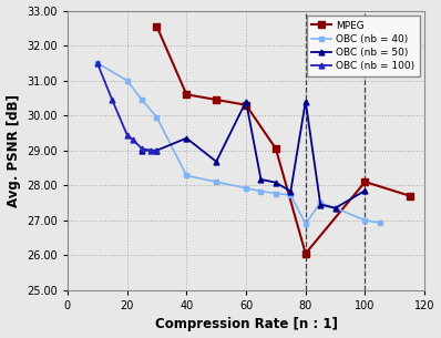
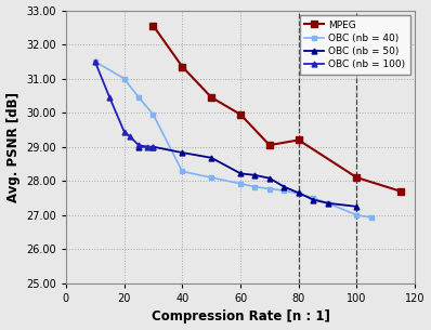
MPEG/40: 30.60 -> 31.35
OBC (nb = 50)/40: 29.35 -> 28.83
MPEG/60: 30.30 -> 29.95
OBC (nb = 50)/60: 30.40 -> 28.22
MPEG/80: 26.05 -> 29.20
OBC (nb = 40)/80: 26.90 -> 27.63
OBC (nb = 50)/80: 30.40 -> 27.65
OBC (nb = 50)/100: 27.85 -> 27.25
